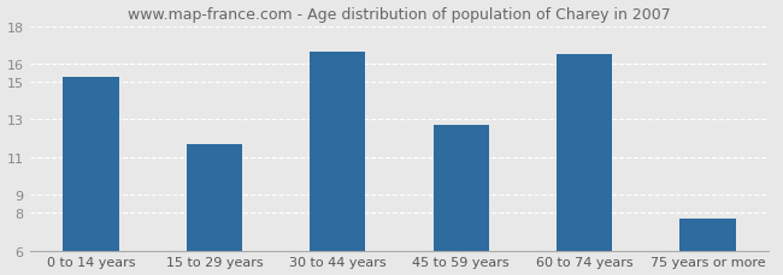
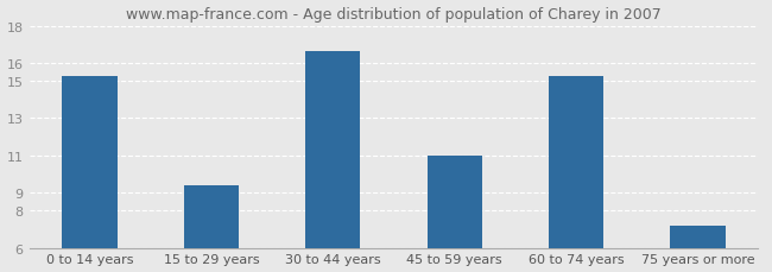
15 to 29 years: 11.7 -> 9.4
45 to 59 years: 12.7 -> 11.0
60 to 74 years: 16.5 -> 15.3
75 years or more: 7.7 -> 7.2
